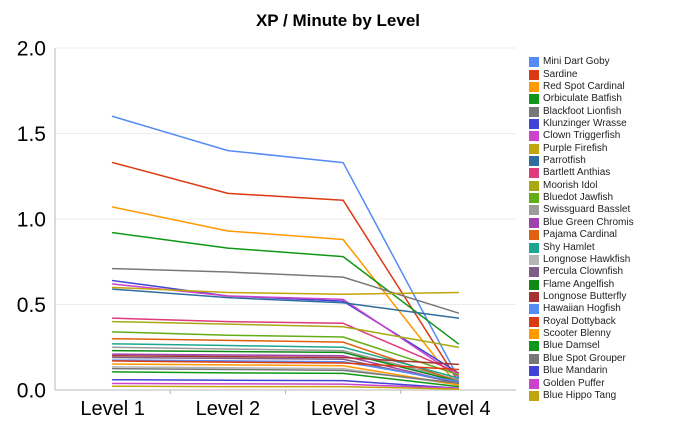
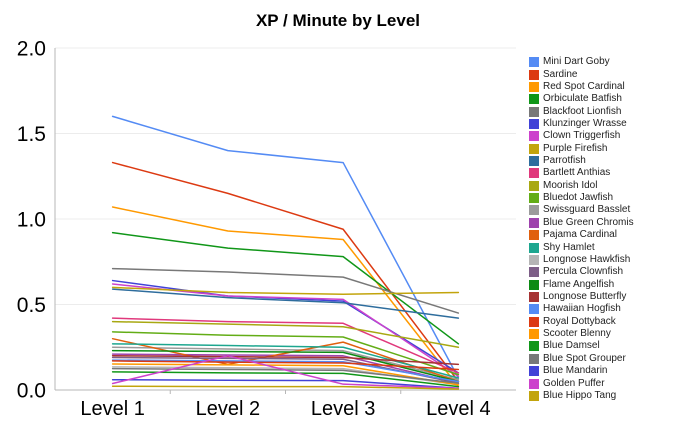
Pajama Cardinal/Level 2: 0.29 -> 0.15
Golden Puffer/Level 2: 0.04 -> 0.20
Sardine/Level 3: 1.11 -> 0.94
